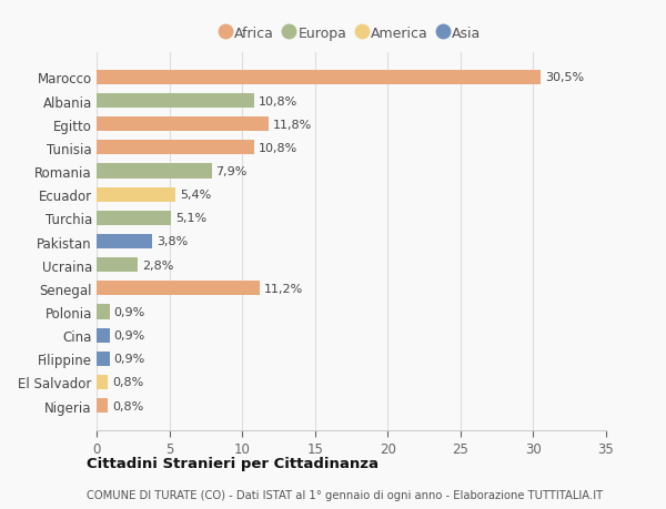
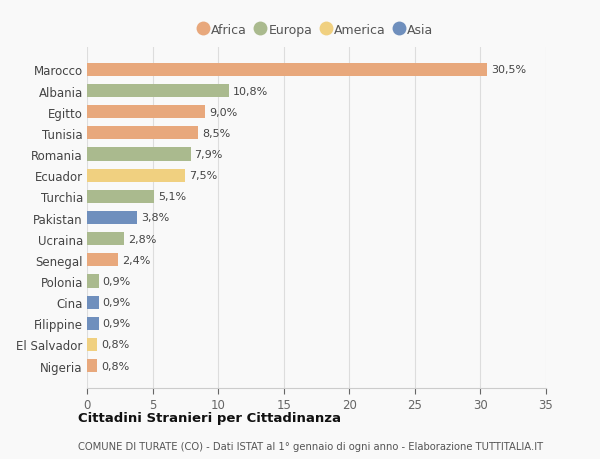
Egitto: 11,8% -> 9,0%
Tunisia: 10,8% -> 8,5%
Ecuador: 5,4% -> 7,5%
Senegal: 11,2% -> 2,4%
